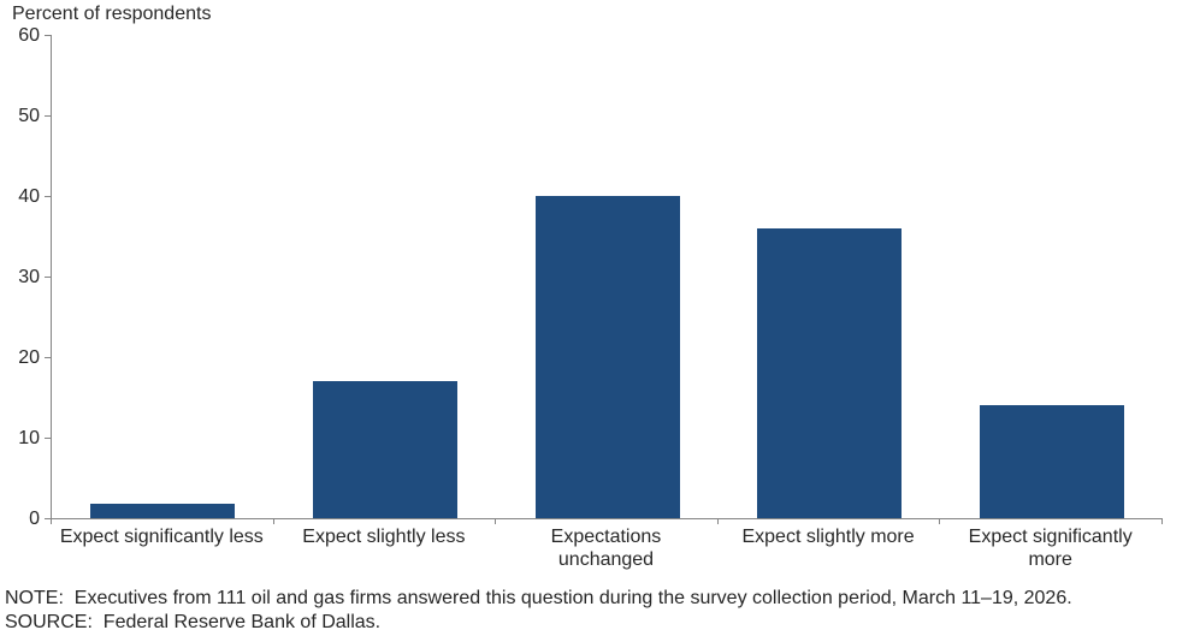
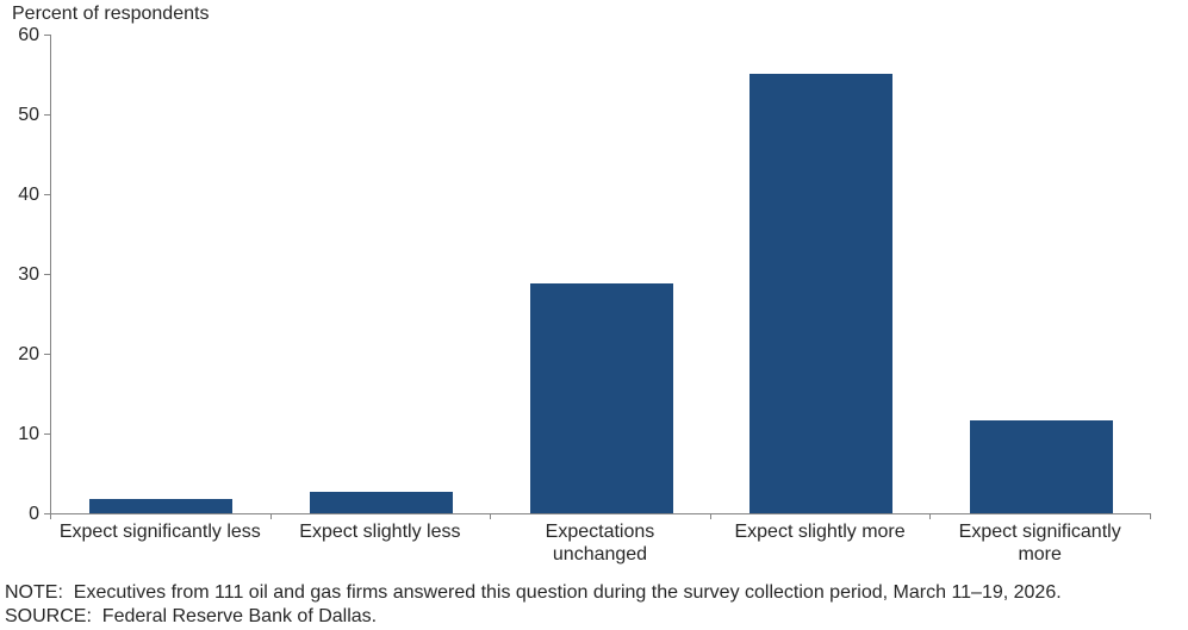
Expect slightly less: 17 -> 3
Expectations unchanged: 40 -> 29
Expect slightly more: 36 -> 55
Expect significantly more: 14 -> 12
